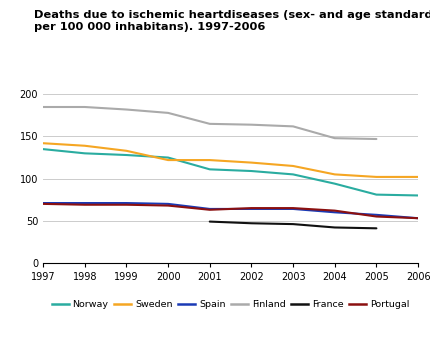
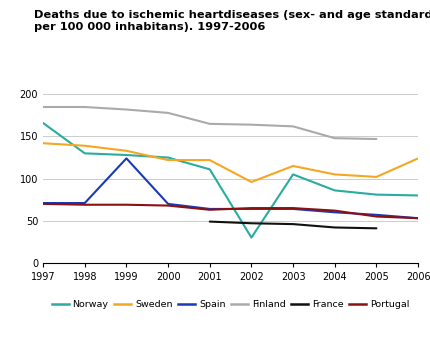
Norway/1997: 135 -> 166
Spain/1999: 71 -> 124
Norway/2002: 109 -> 30
Sweden/2002: 119 -> 96
Norway/2004: 94 -> 86
Sweden/2006: 102 -> 124
